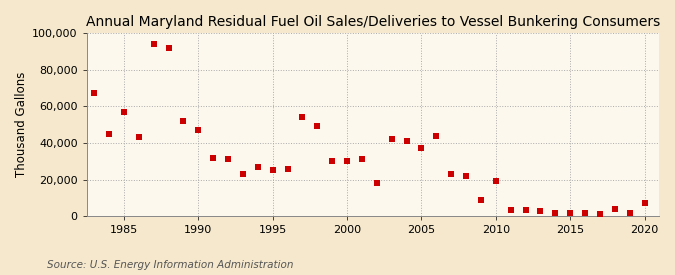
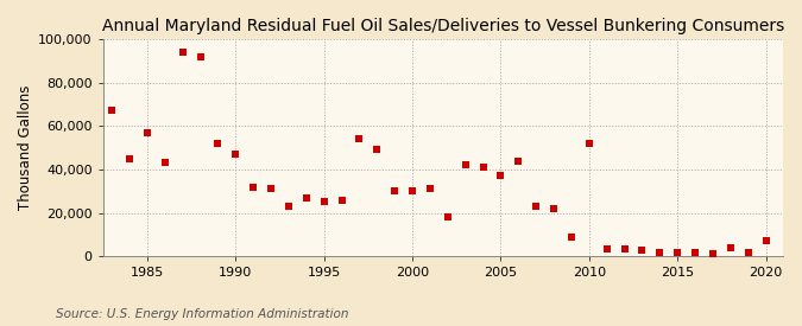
2010: 19,000 -> 52,000
